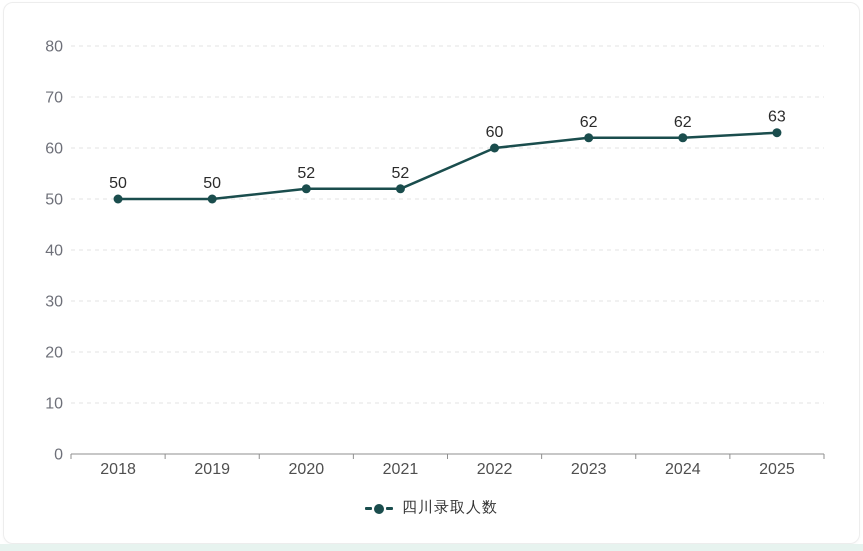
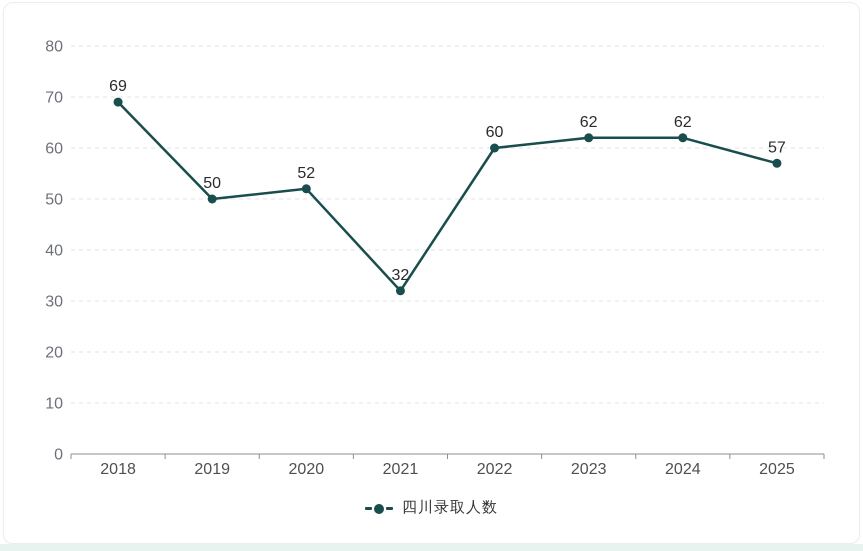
2018: 50 -> 69
2021: 52 -> 32
2025: 63 -> 57
